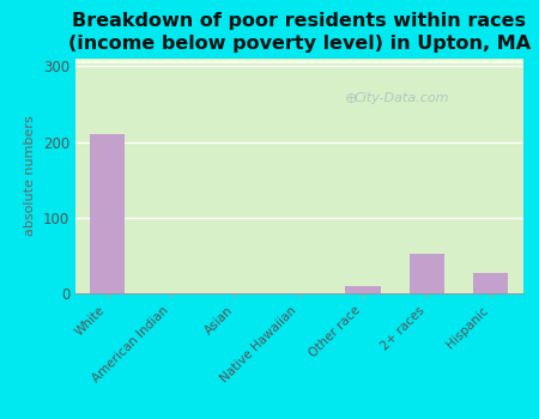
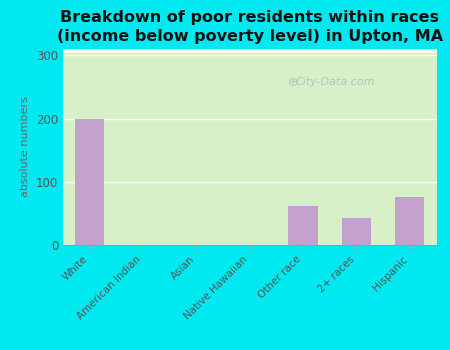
White: 210 -> 200
Other race: 10 -> 62
2+ races: 52 -> 42
Hispanic: 27 -> 76
